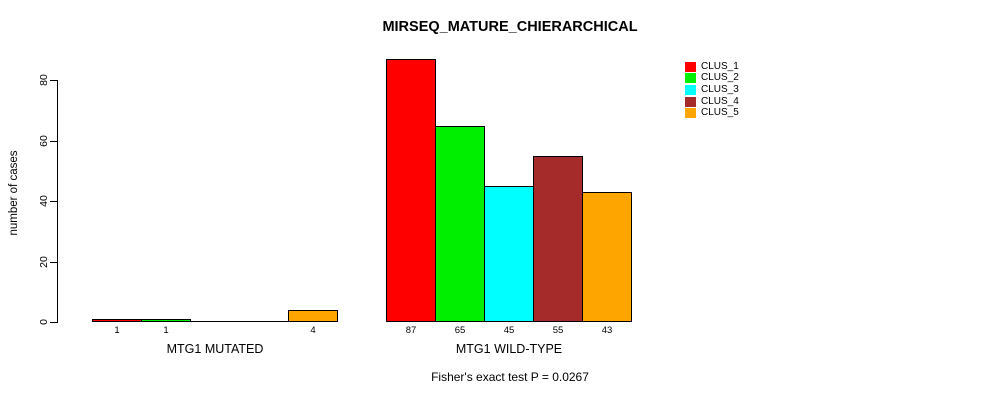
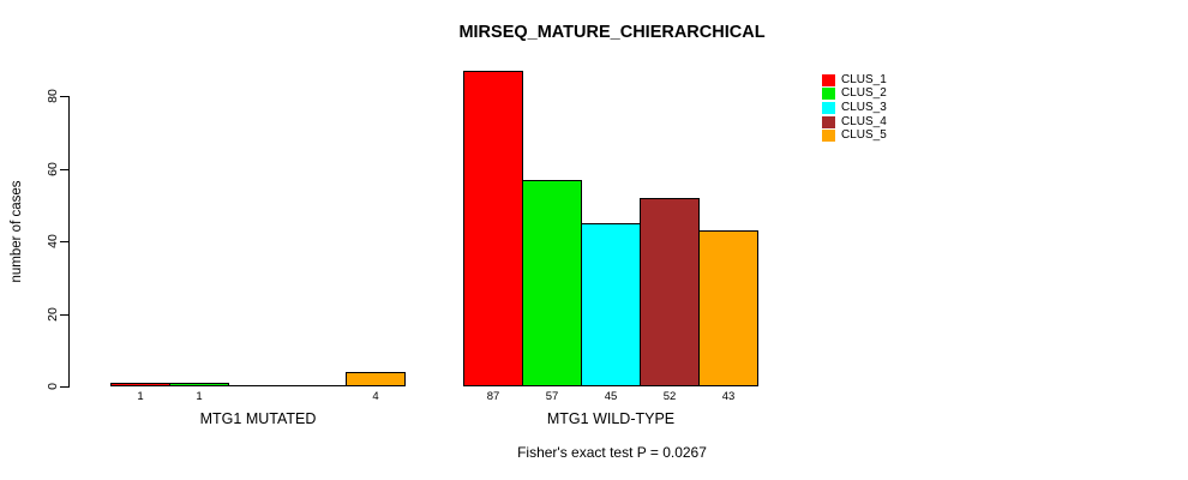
CLUS_2/MTG1 WILD-TYPE: 65 -> 57
CLUS_4/MTG1 WILD-TYPE: 55 -> 52
